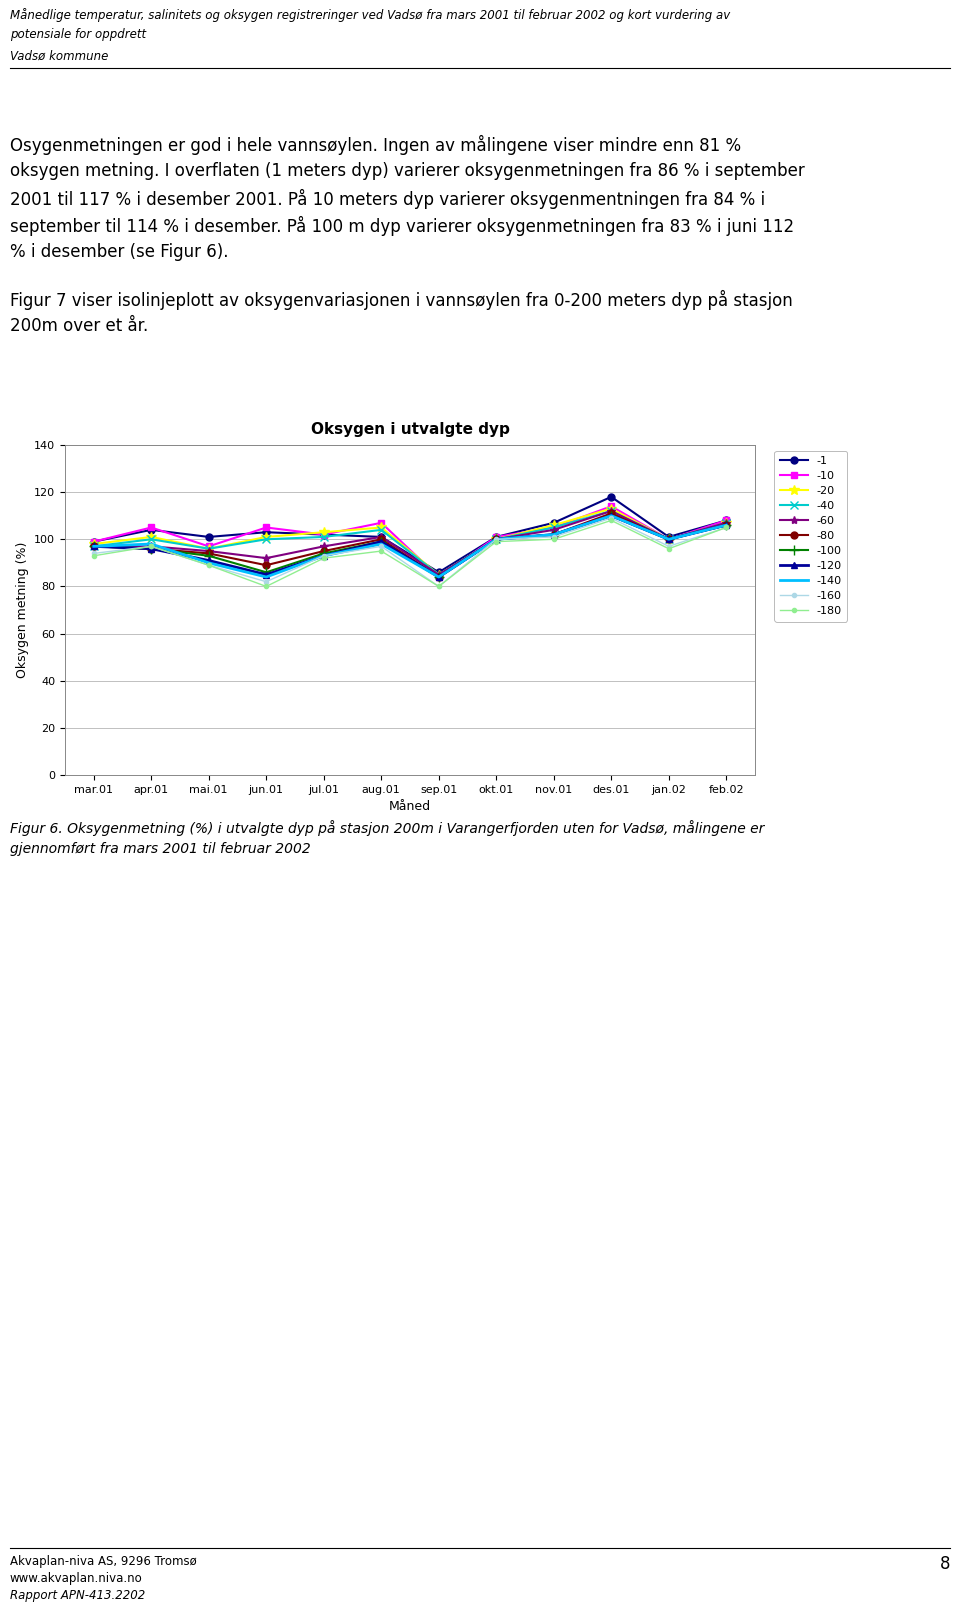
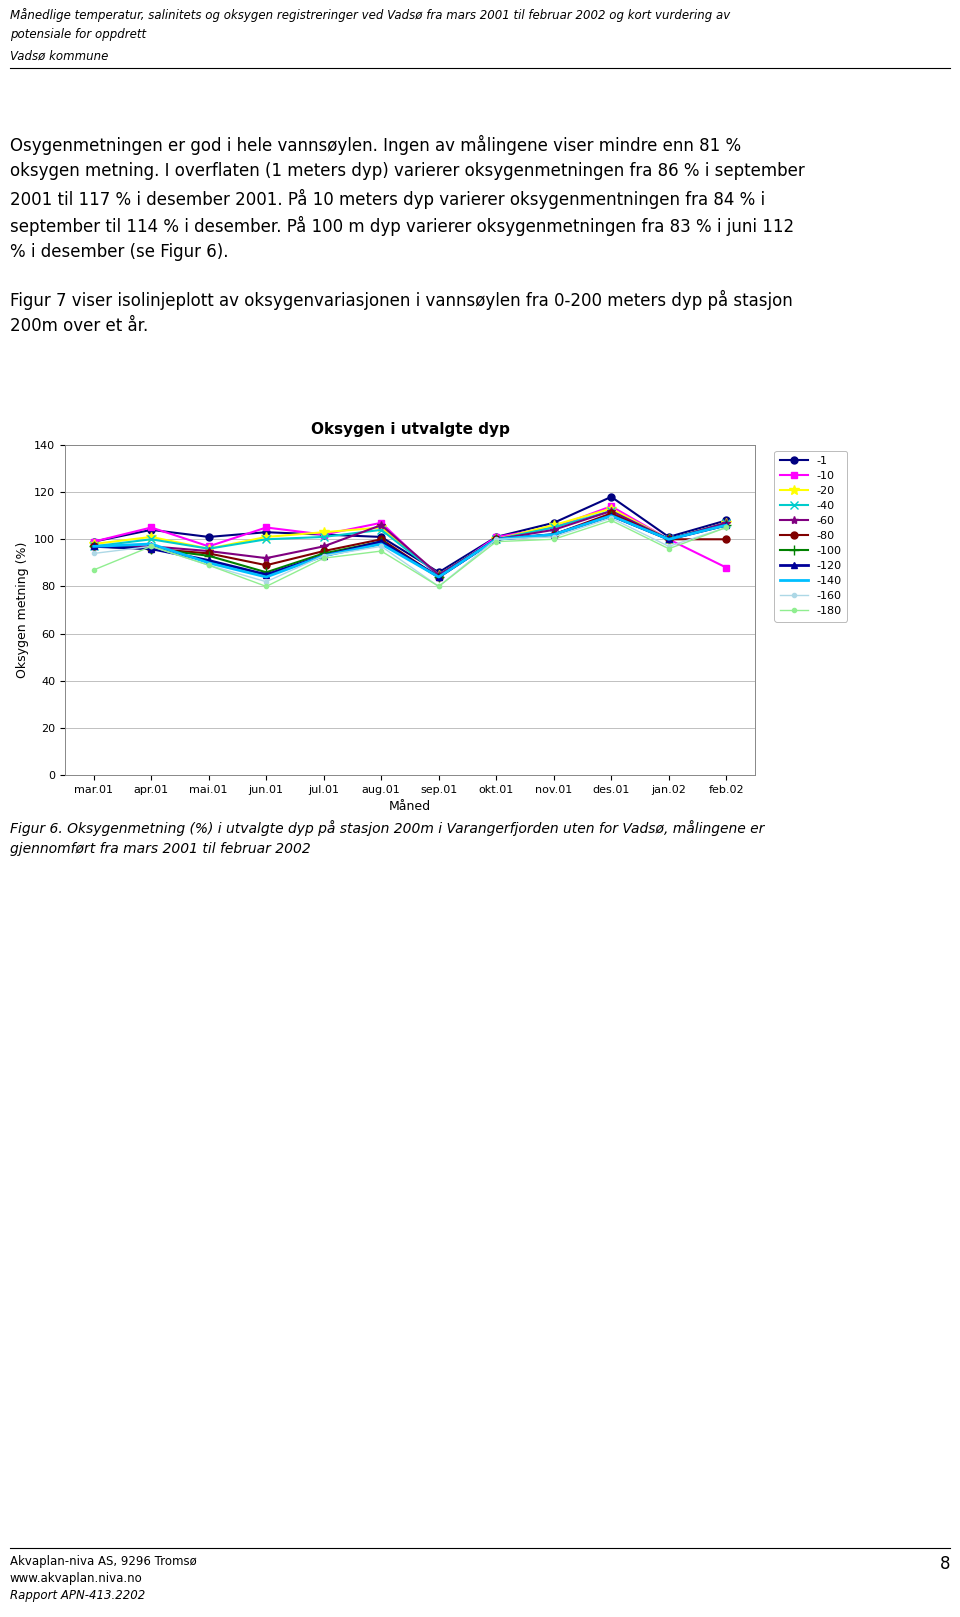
-180/mar.01: 93 -> 87
-60/aug.01: 101 -> 106
-10/feb.02: 108 -> 88
-80/feb.02: 106 -> 100
